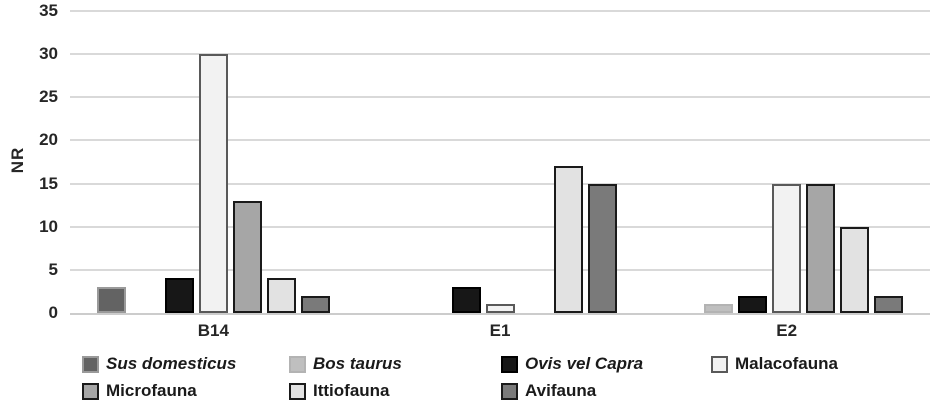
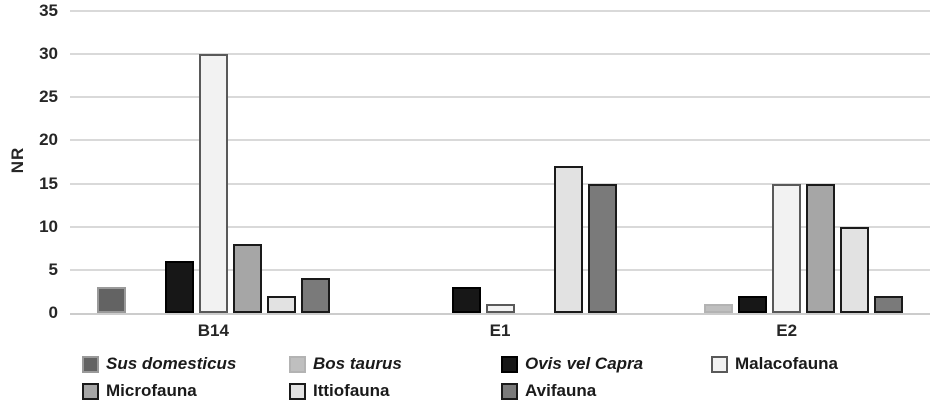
Ovis vel Capra/B14: 4 -> 6
Microfauna/B14: 13 -> 8
Ittiofauna/B14: 4 -> 2
Avifauna/B14: 2 -> 4
